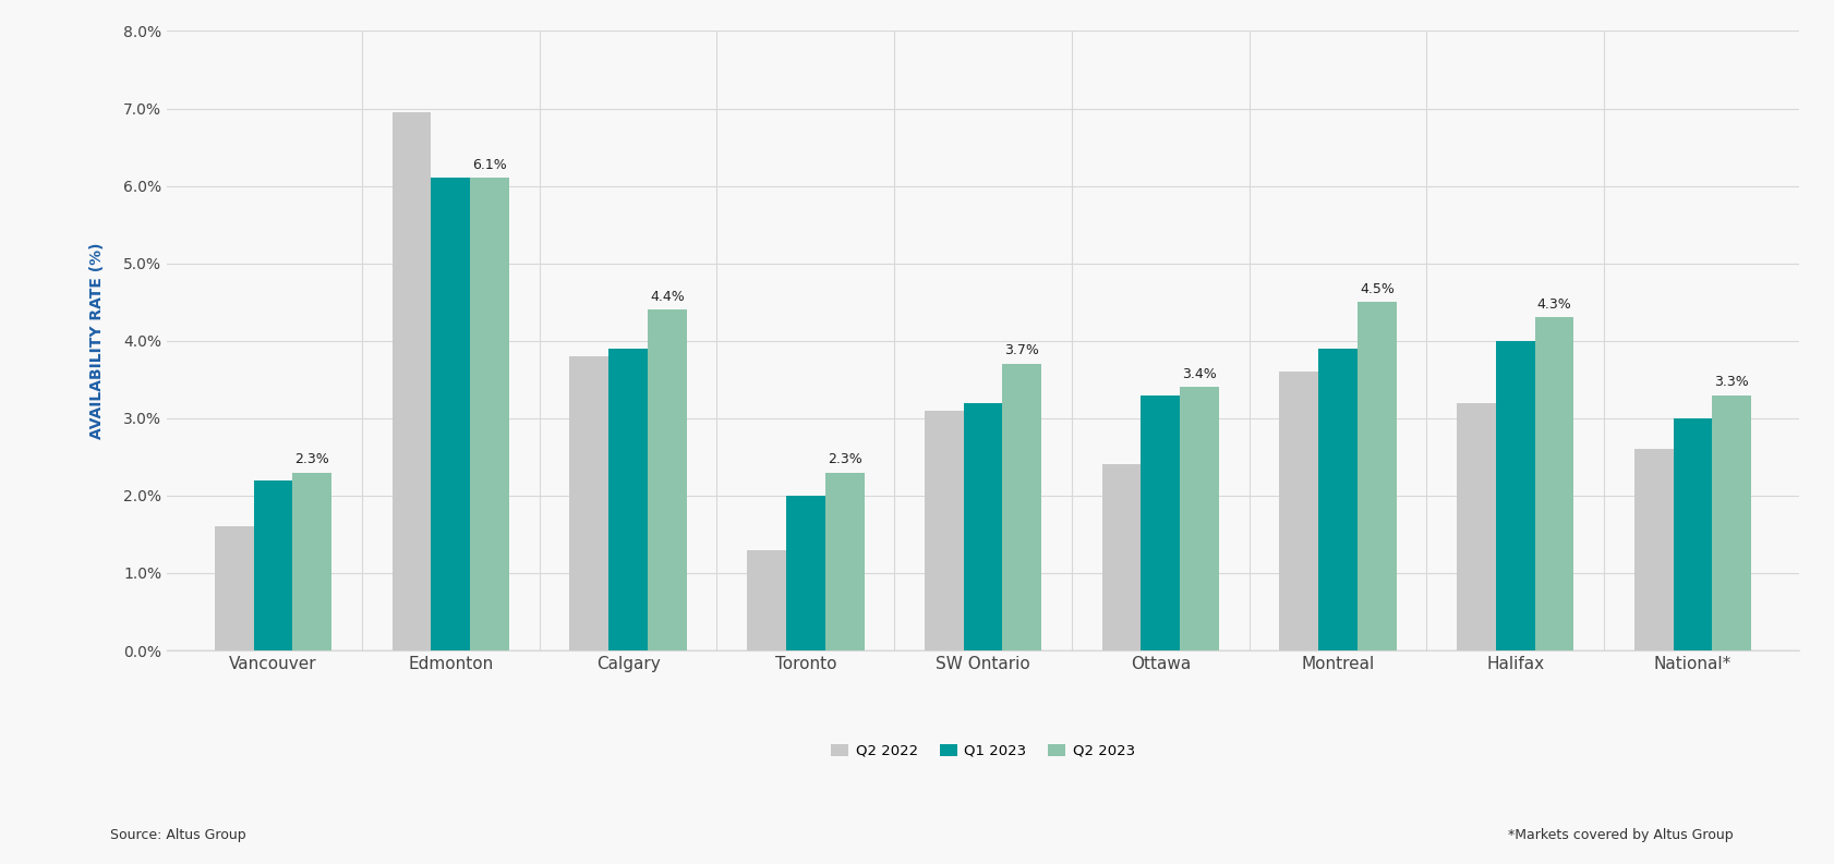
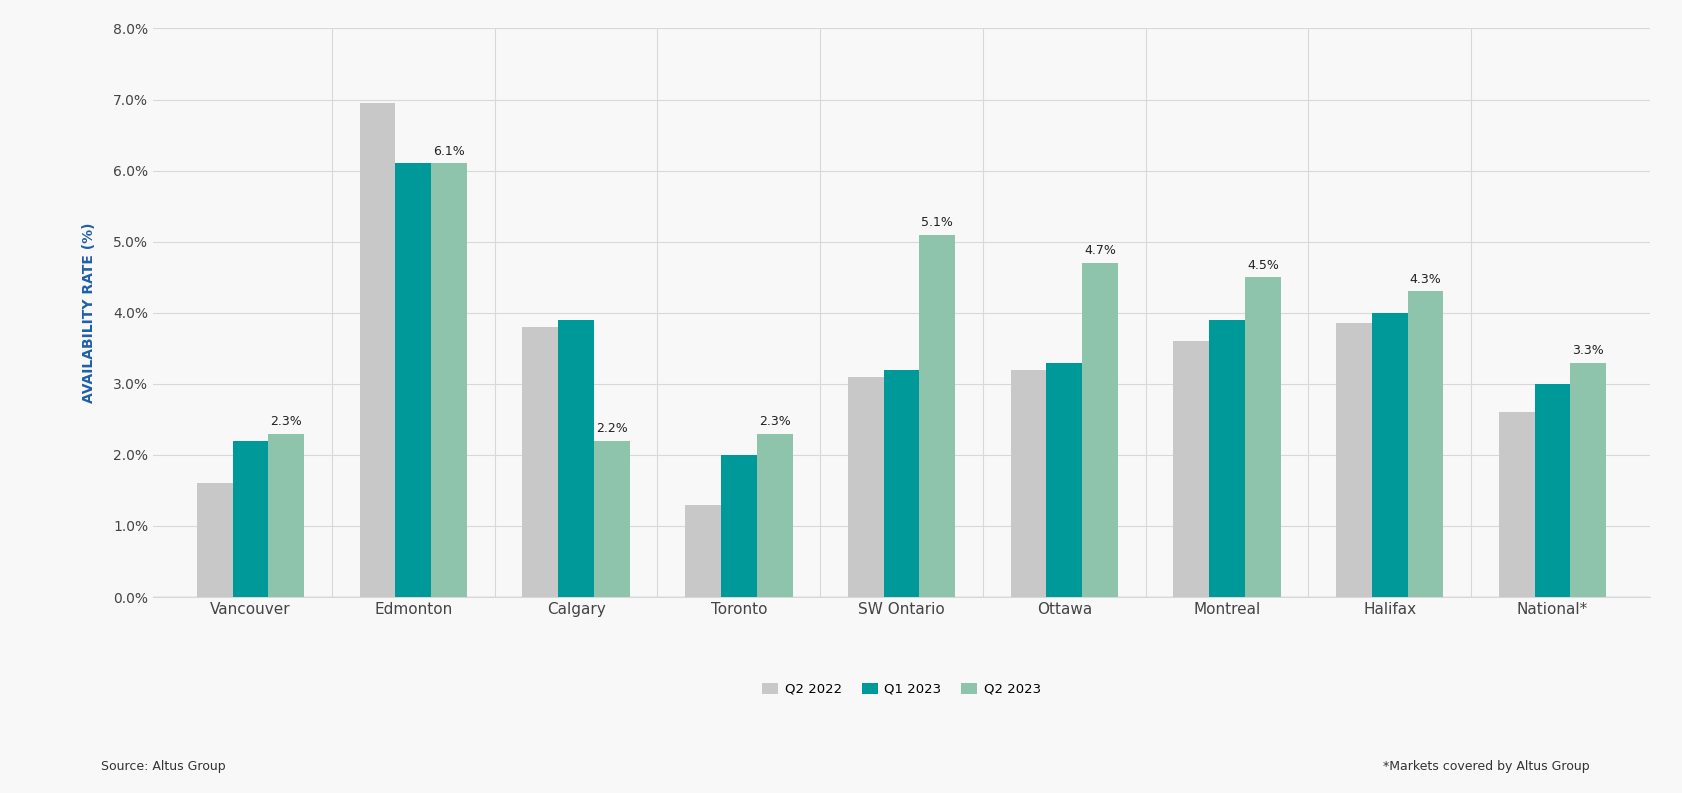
Q2 2023/Calgary: 4.4% -> 2.2%
Q2 2023/SW Ontario: 3.7% -> 5.1%
Q2 2022/Ottawa: 2.40% -> 3.20%
Q2 2023/Ottawa: 3.4% -> 4.7%
Q2 2022/Halifax: 3.20% -> 3.86%
